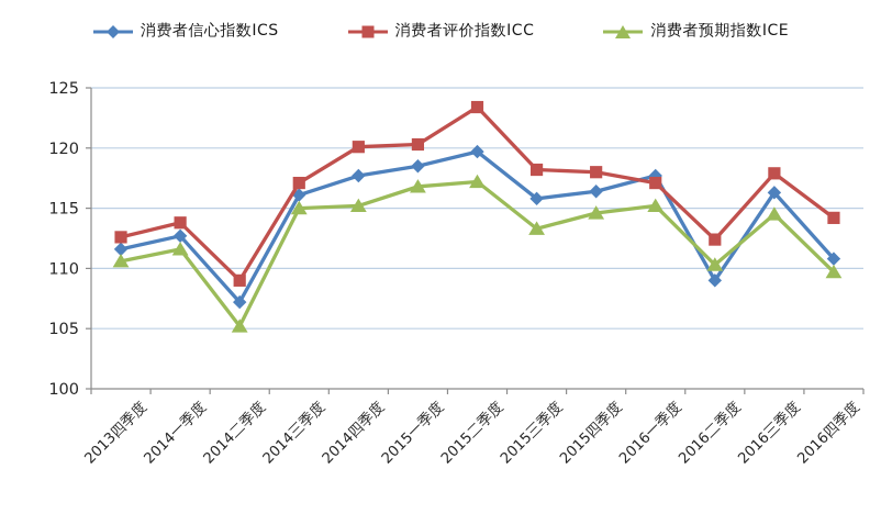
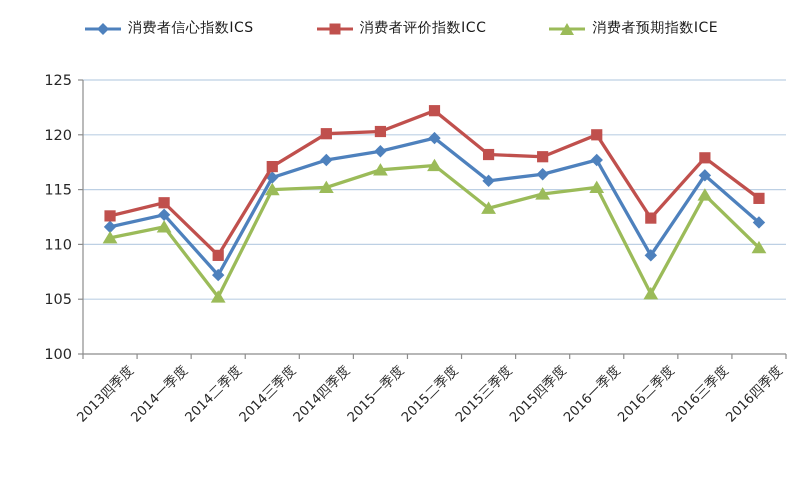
消费者评价指数ICC/2015二季度: 123.4 -> 122.2
消费者评价指数ICC/2016一季度: 117.1 -> 120.0
消费者预期指数ICE/2016二季度: 110.3 -> 105.5
消费者信心指数ICS/2016四季度: 110.8 -> 112.0
